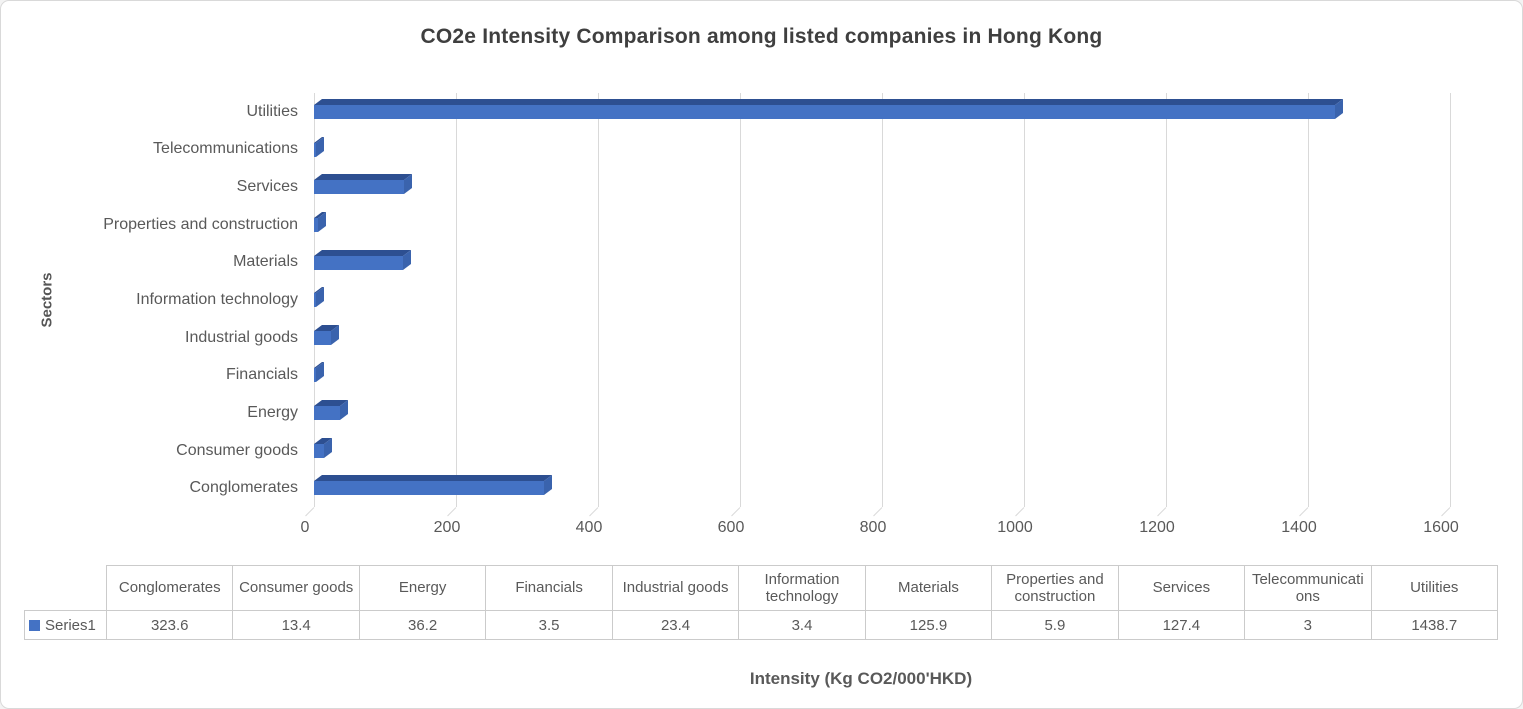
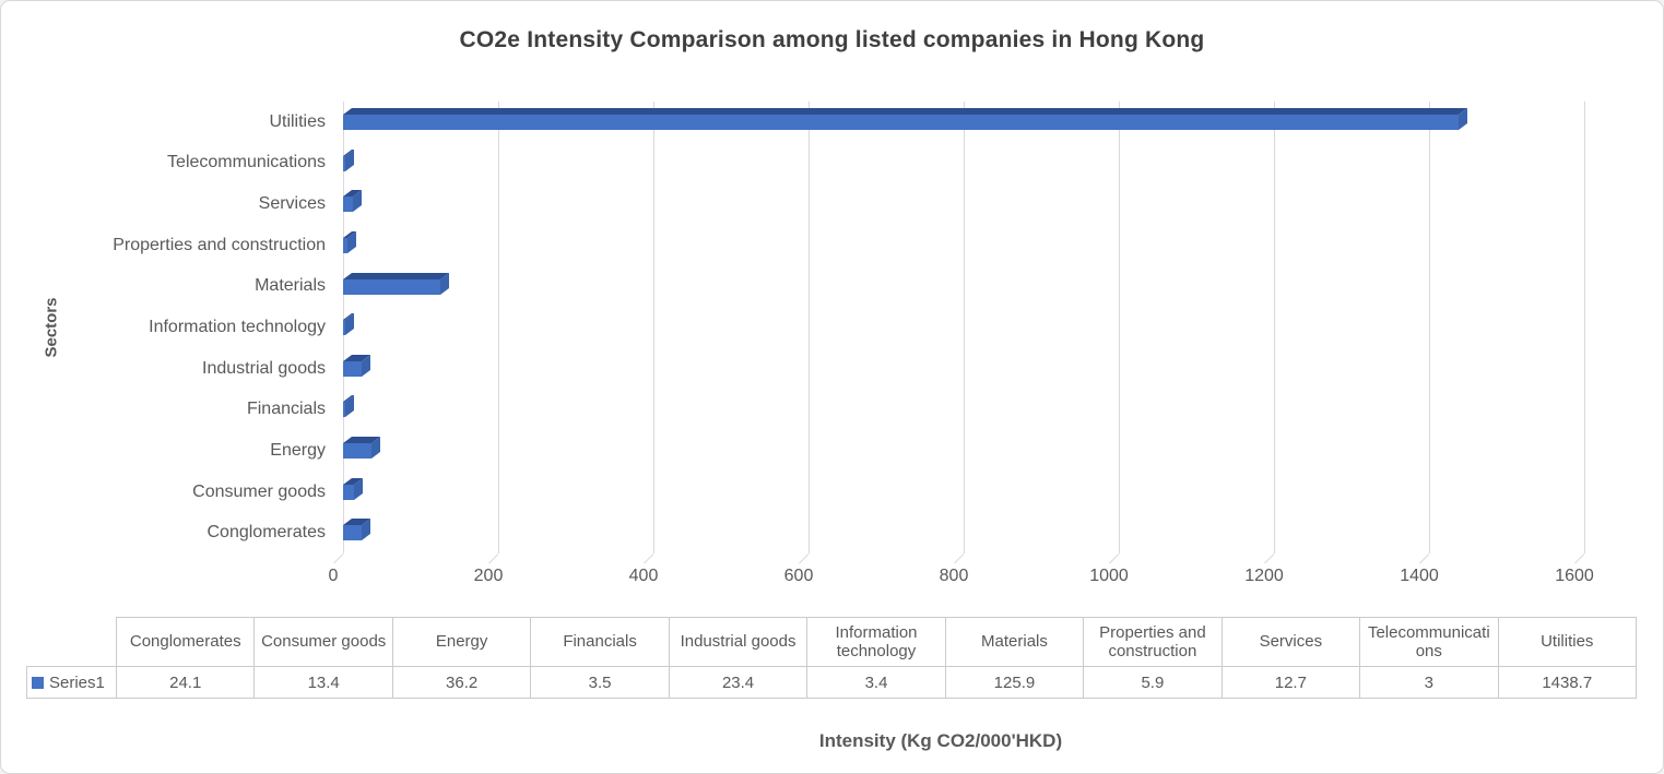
Conglomerates: 323.6 -> 24.1
Services: 127.4 -> 12.7
